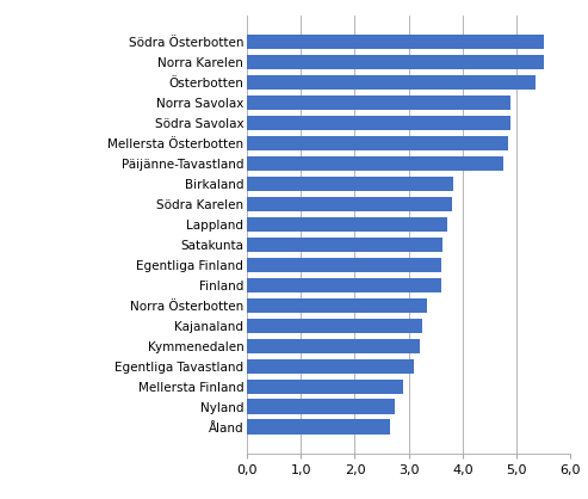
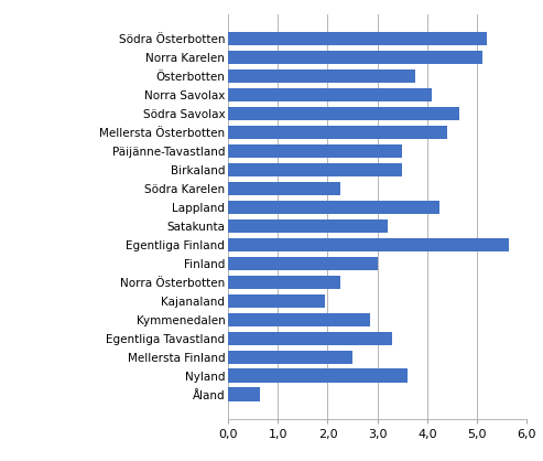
Södra Österbotten: 5,50 -> 5,20
Norra Karelen: 5,50 -> 5,10
Österbotten: 5,35 -> 3,75
Norra Savolax: 4,90 -> 4,10
Södra Savolax: 4,90 -> 4,65
Mellersta Österbotten: 4,85 -> 4,40
Päijänne-Tavastland: 4,75 -> 3,50
Birkaland: 3,82 -> 3,50
Södra Karelen: 3,80 -> 2,25
Lappland: 3,72 -> 4,25
Satakunta: 3,62 -> 3,20
Egentliga Finland: 3,60 -> 5,65
Finland: 3,60 -> 3,00
Norra Österbotten: 3,35 -> 2,25
Kajanaland: 3,25 -> 1,95
Kymmenedalen: 3,20 -> 2,85
Egentliga Tavastland: 3,10 -> 3,30
Mellersta Finland: 2,90 -> 2,50
Nyland: 2,75 -> 3,60
Åland: 2,65 -> 0,65
